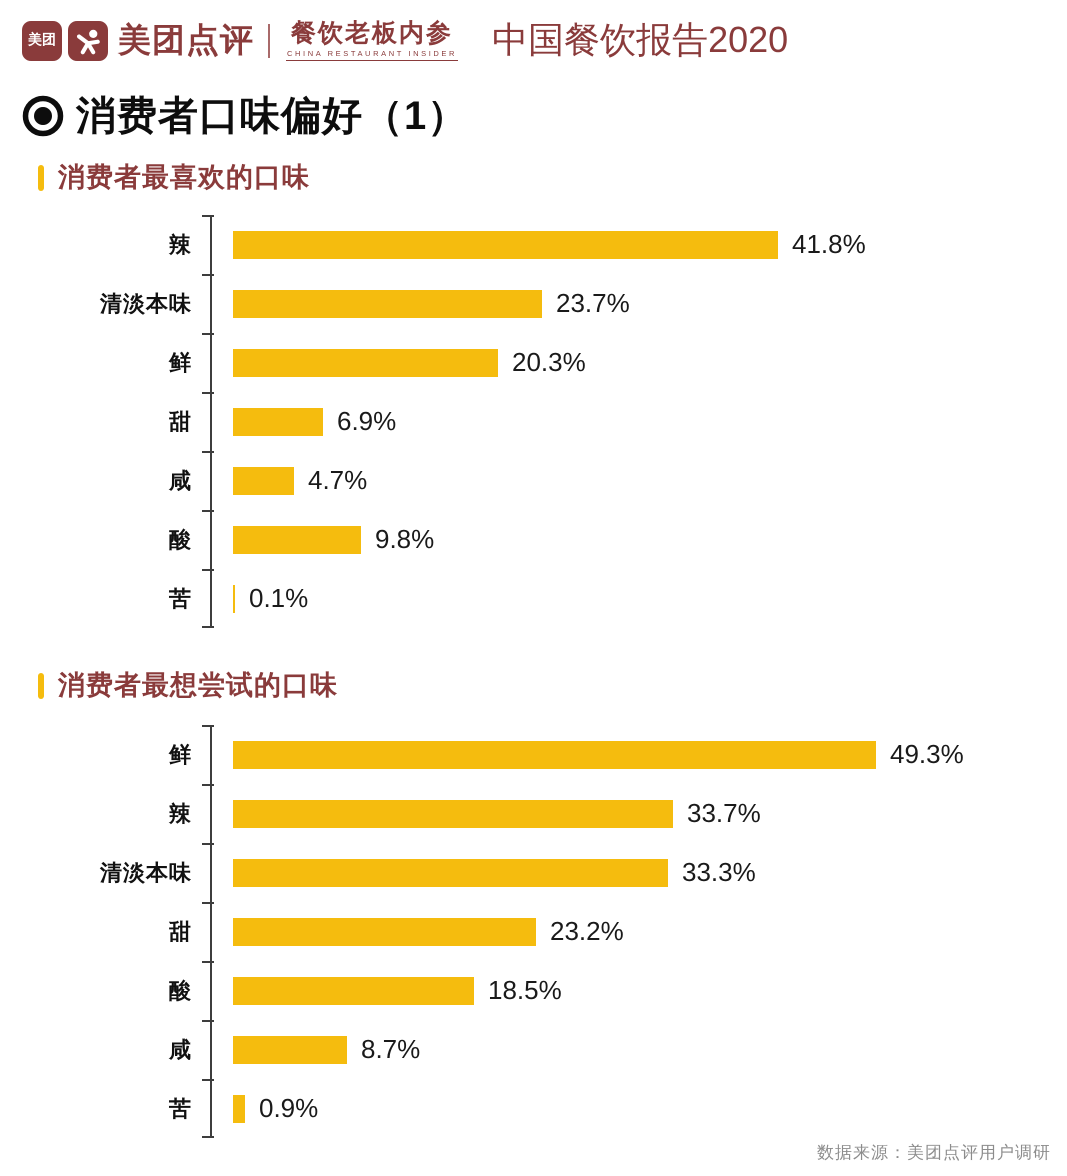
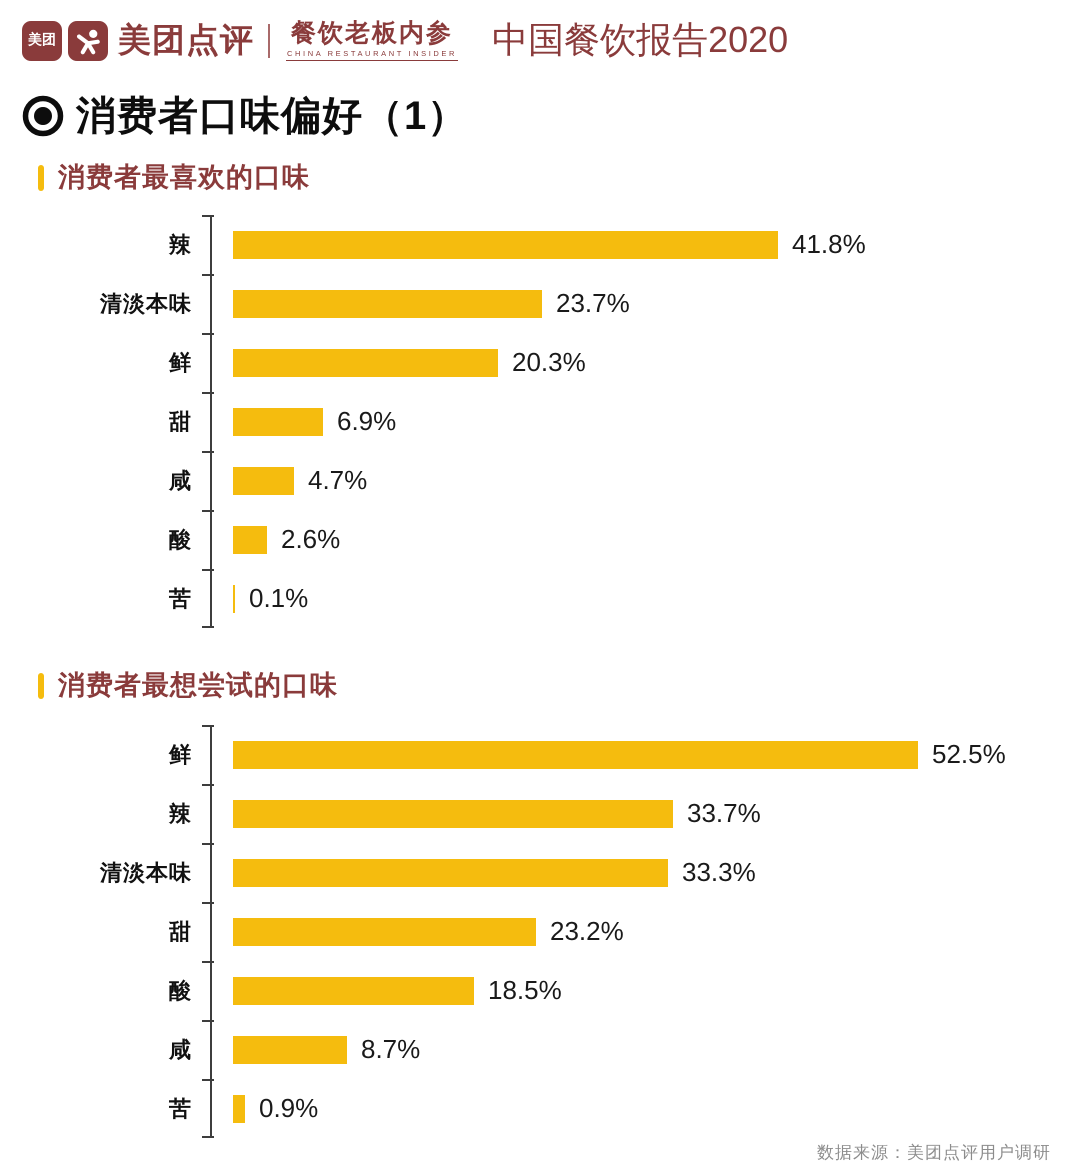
消费者最喜欢的口味/酸: 9.8% -> 2.6%
消费者最想尝试的口味/鲜: 49.3% -> 52.5%
